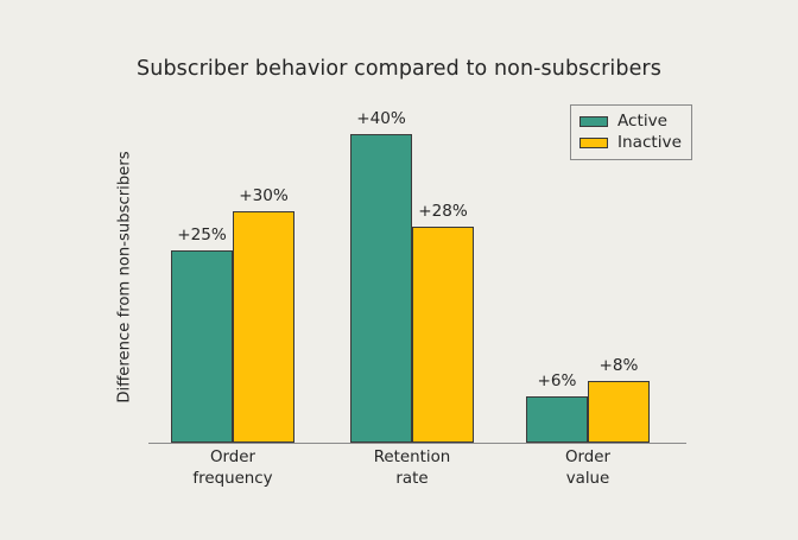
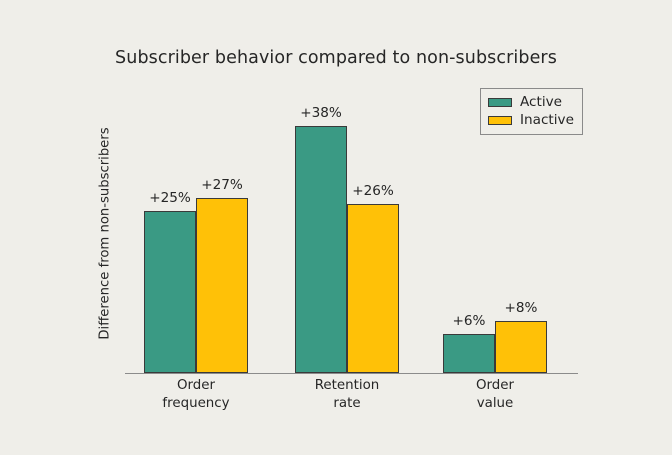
Inactive/Order frequency: +30% -> +27%
Active/Retention rate: +40% -> +38%
Inactive/Retention rate: +28% -> +26%
